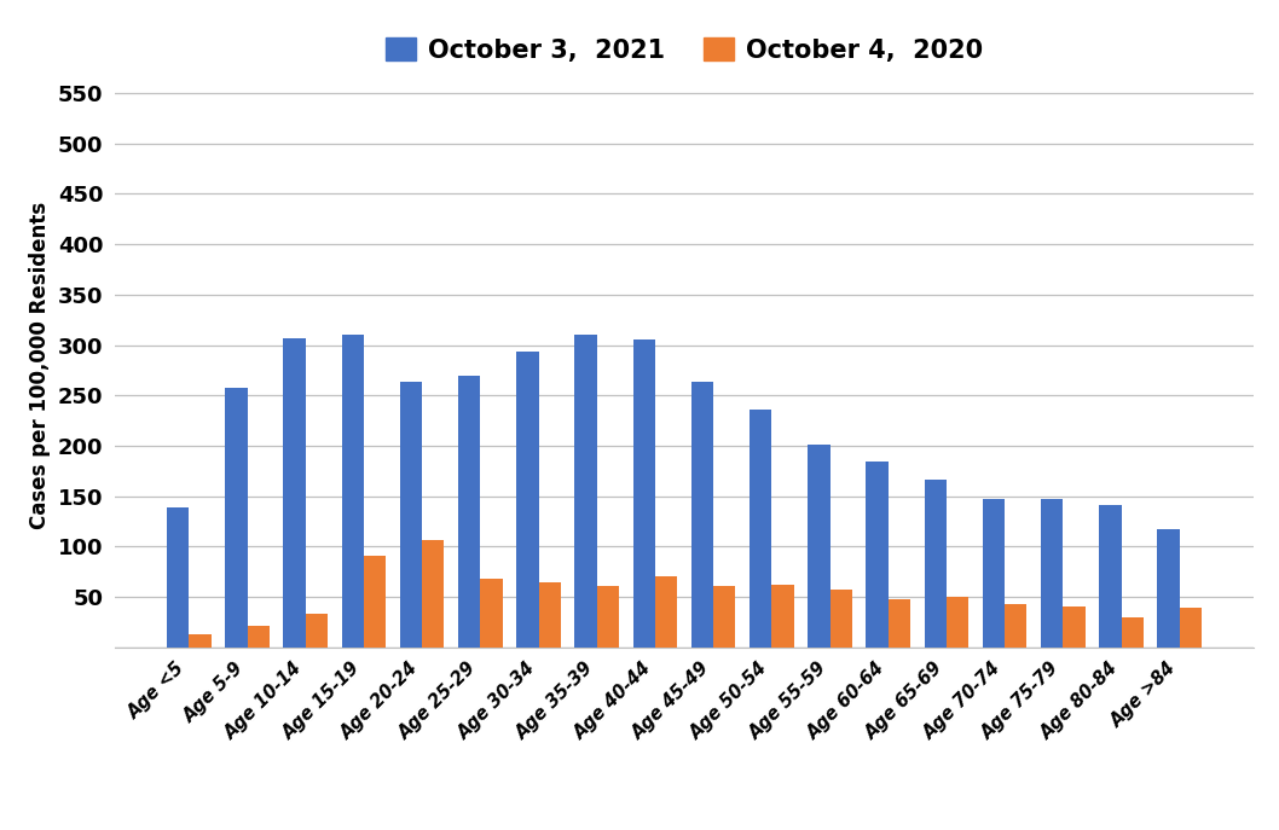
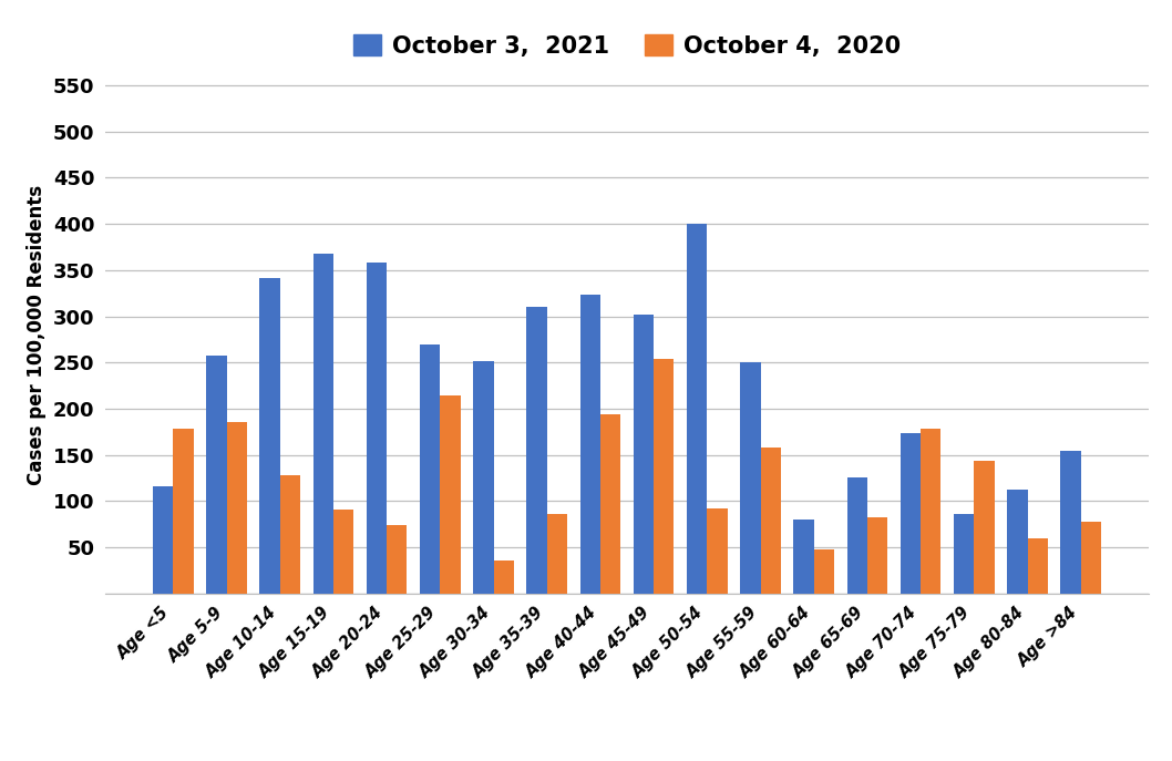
October 3, 2021/Age <5: 139 -> 116
October 4, 2020/Age <5: 13 -> 178
October 4, 2020/Age 5-9: 22 -> 186
October 3, 2021/Age 10-14: 307 -> 342
October 4, 2020/Age 10-14: 33 -> 128
October 3, 2021/Age 15-19: 310 -> 368
October 3, 2021/Age 20-24: 264 -> 358
October 4, 2020/Age 20-24: 106 -> 74
October 4, 2020/Age 25-29: 68 -> 214
October 3, 2021/Age 30-34: 293 -> 252
October 4, 2020/Age 30-34: 65 -> 36
October 4, 2020/Age 35-39: 61 -> 86
October 3, 2021/Age 40-44: 305 -> 324
October 4, 2020/Age 40-44: 70 -> 194
October 3, 2021/Age 45-49: 264 -> 302
October 4, 2020/Age 45-49: 61 -> 254
October 3, 2021/Age 50-54: 236 -> 400
October 4, 2020/Age 50-54: 62 -> 92
October 3, 2021/Age 55-59: 201 -> 250
October 4, 2020/Age 55-59: 57 -> 158
October 3, 2021/Age 60-64: 184 -> 80
October 3, 2021/Age 65-69: 166 -> 126
October 4, 2020/Age 65-69: 50 -> 82
October 3, 2021/Age 70-74: 147 -> 174
October 4, 2020/Age 70-74: 43 -> 178
October 3, 2021/Age 75-79: 147 -> 86
October 4, 2020/Age 75-79: 40 -> 144
October 3, 2021/Age 80-84: 141 -> 112
October 4, 2020/Age 80-84: 30 -> 60
October 3, 2021/Age >84: 117 -> 154
October 4, 2020/Age >84: 39 -> 78
